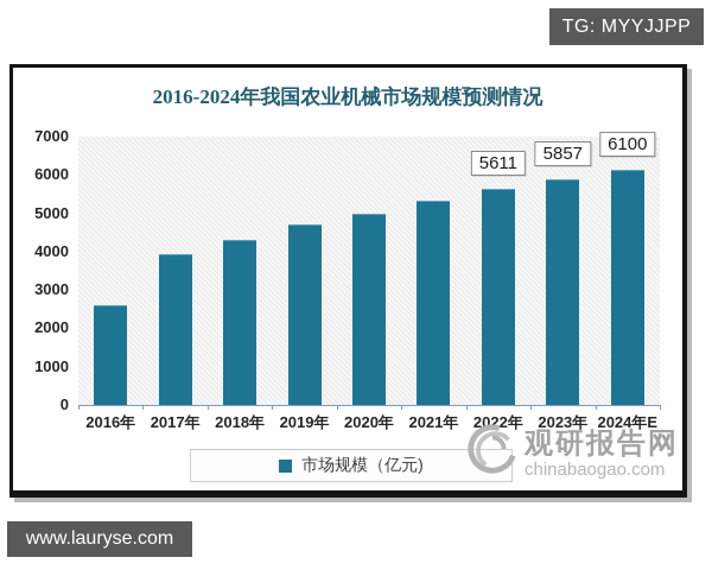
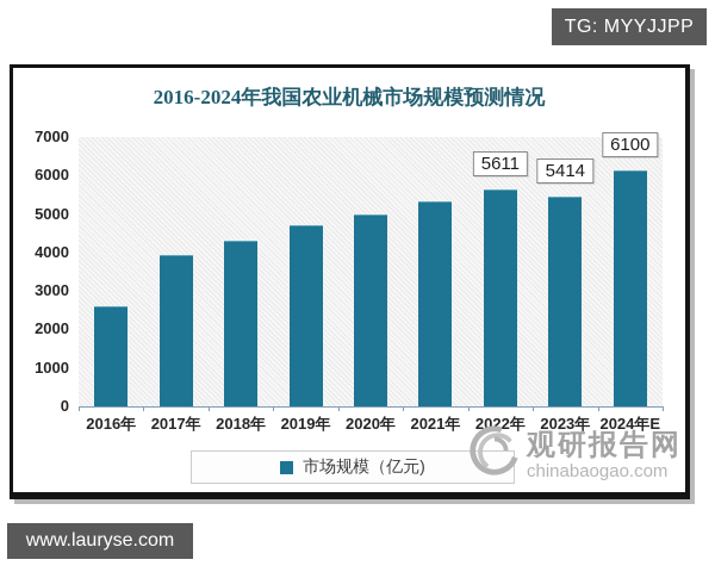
2023年: 5857 -> 5414
